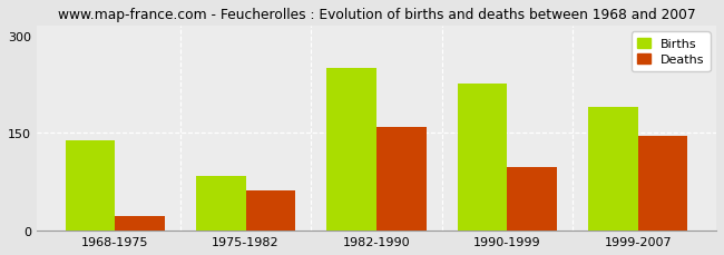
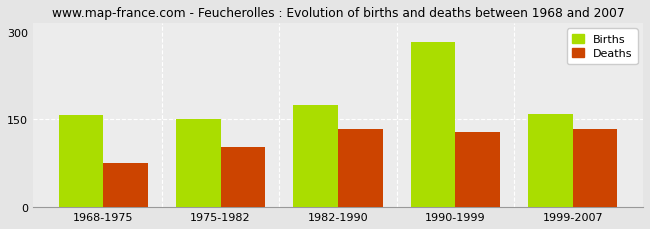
Births/1968-1975: 138 -> 158
Deaths/1968-1975: 22 -> 75
Births/1975-1982: 84 -> 150
Deaths/1975-1982: 62 -> 103
Births/1982-1990: 250 -> 175
Deaths/1982-1990: 160 -> 133
Births/1990-1999: 226 -> 283
Deaths/1990-1999: 98 -> 128
Births/1999-2007: 190 -> 160
Deaths/1999-2007: 146 -> 133
